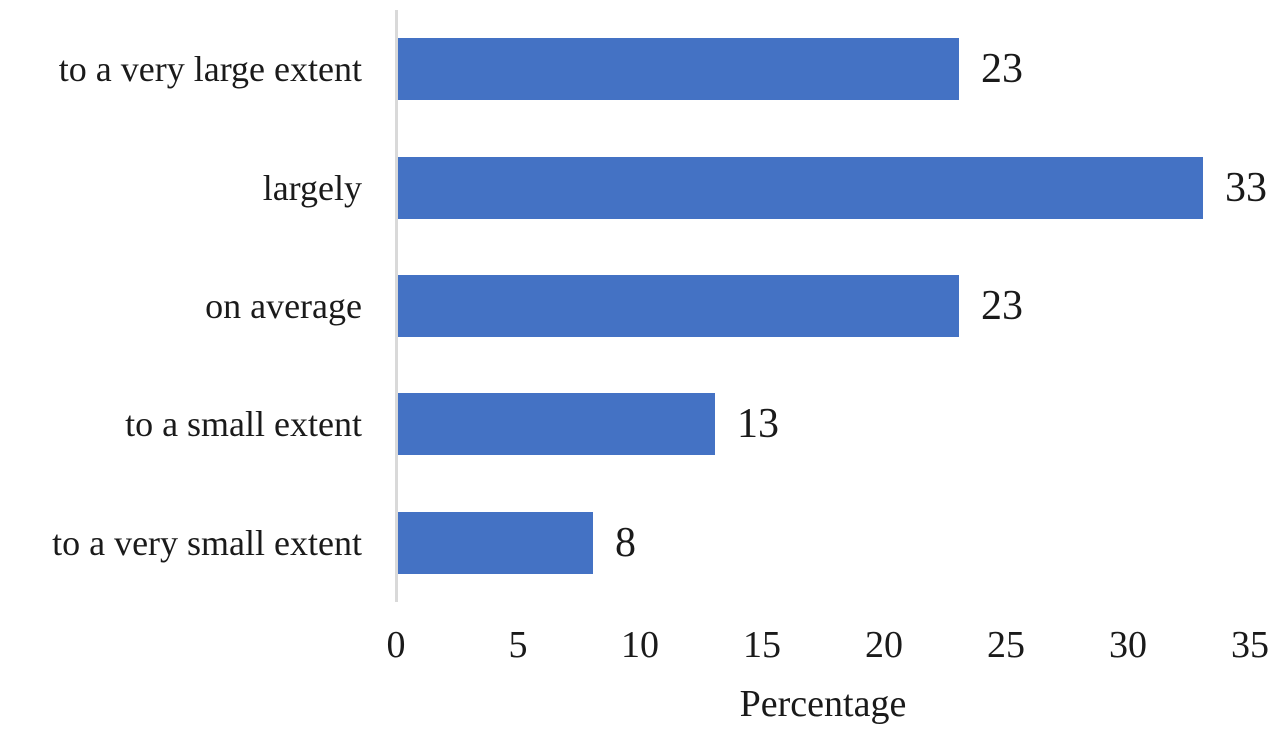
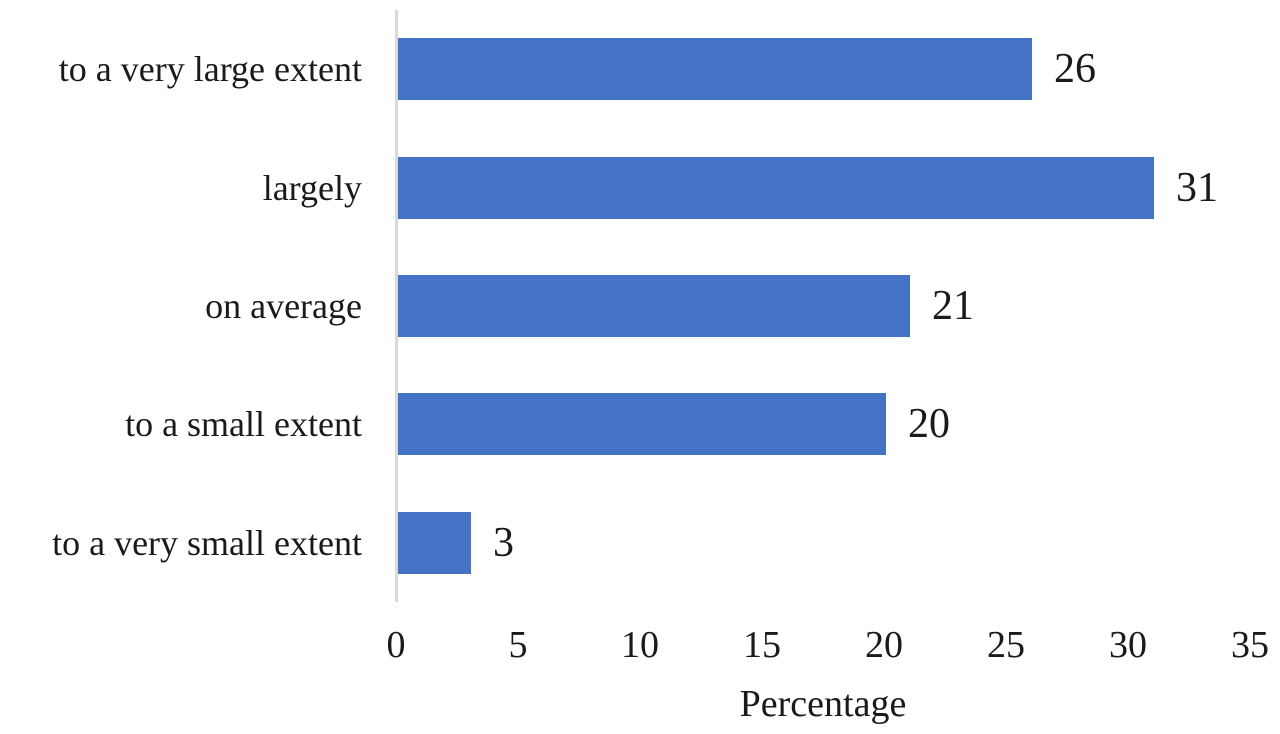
to a very large extent: 23 -> 26
largely: 33 -> 31
on average: 23 -> 21
to a small extent: 13 -> 20
to a very small extent: 8 -> 3
